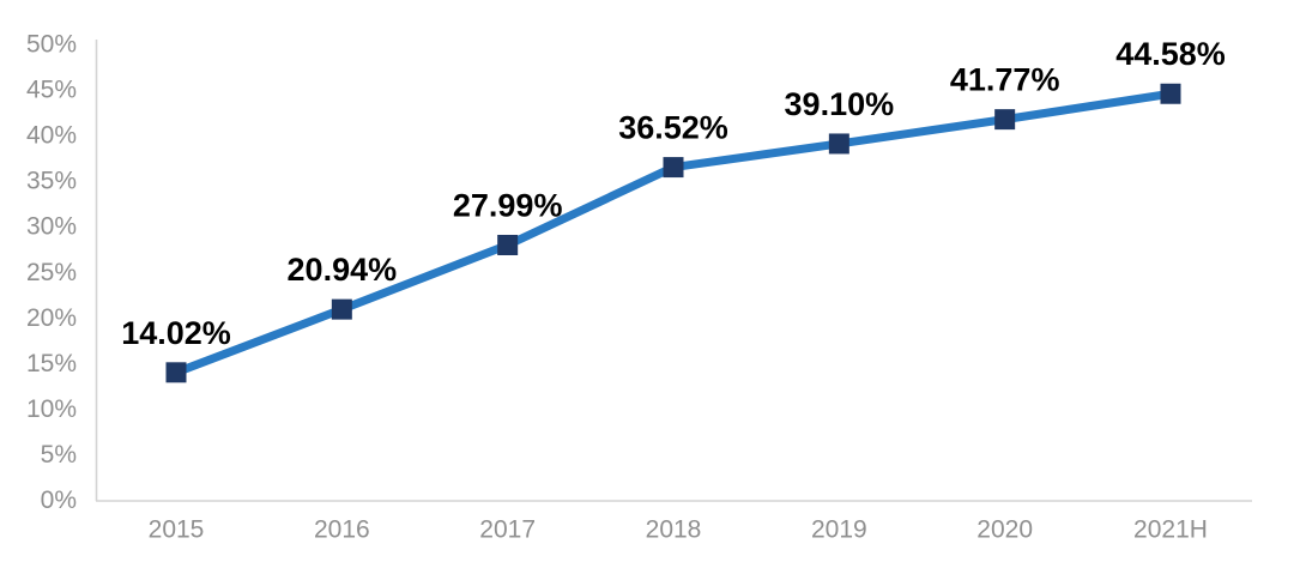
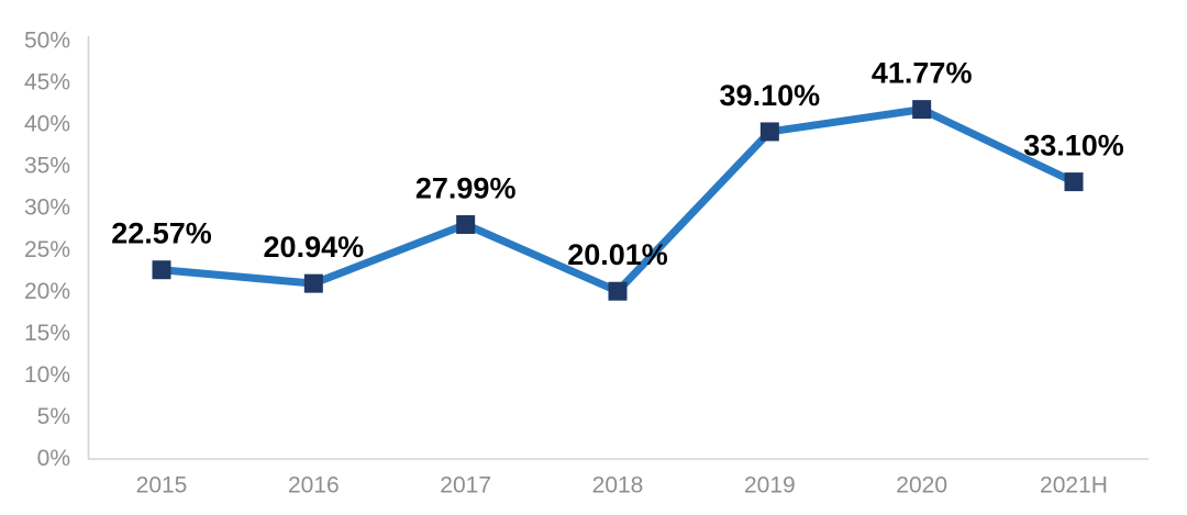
2015: 14.02% -> 22.57%
2018: 36.52% -> 20.01%
2021H: 44.58% -> 33.10%
